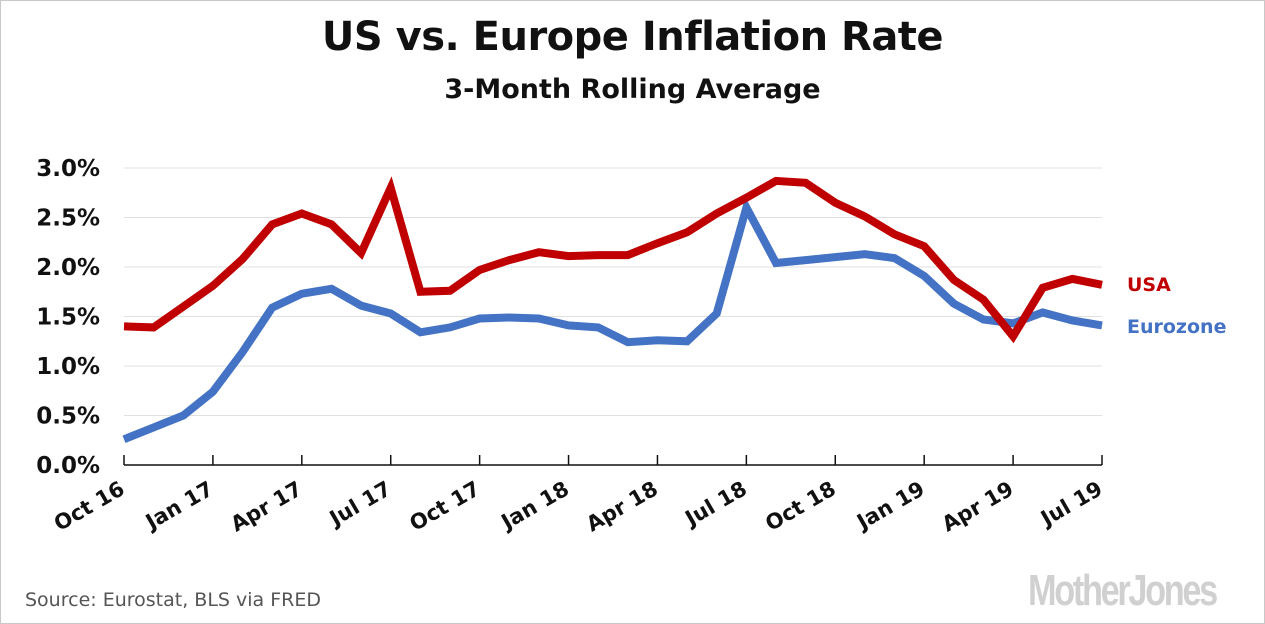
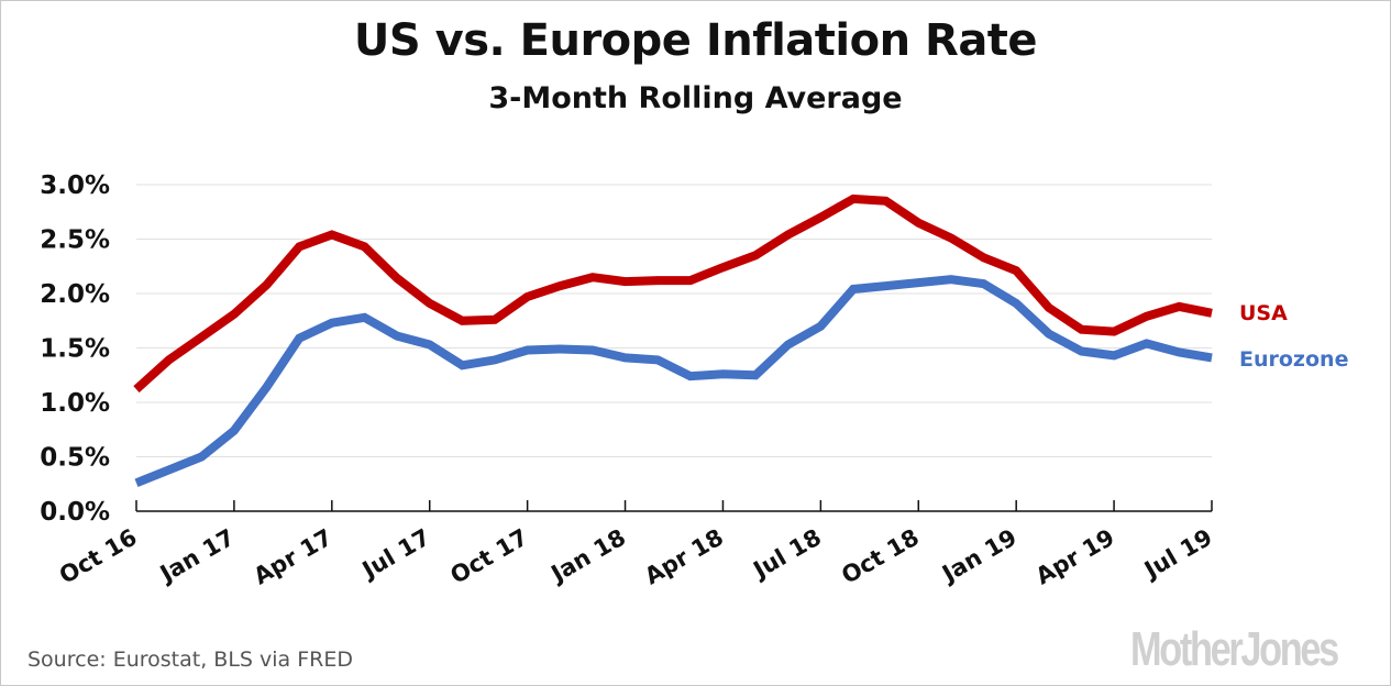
USA/Oct 16: 1.4% -> 1.1%
USA/Jul 17: 2.8% -> 1.9%
Eurozone/Jul 18: 2.6% -> 1.7%
USA/Apr 19: 1.3% -> 1.6%
